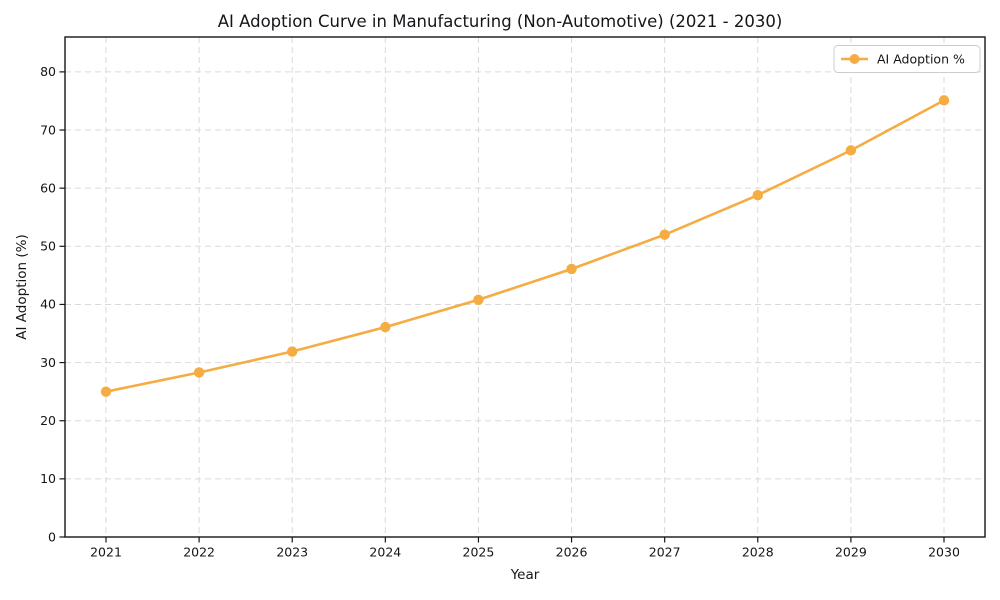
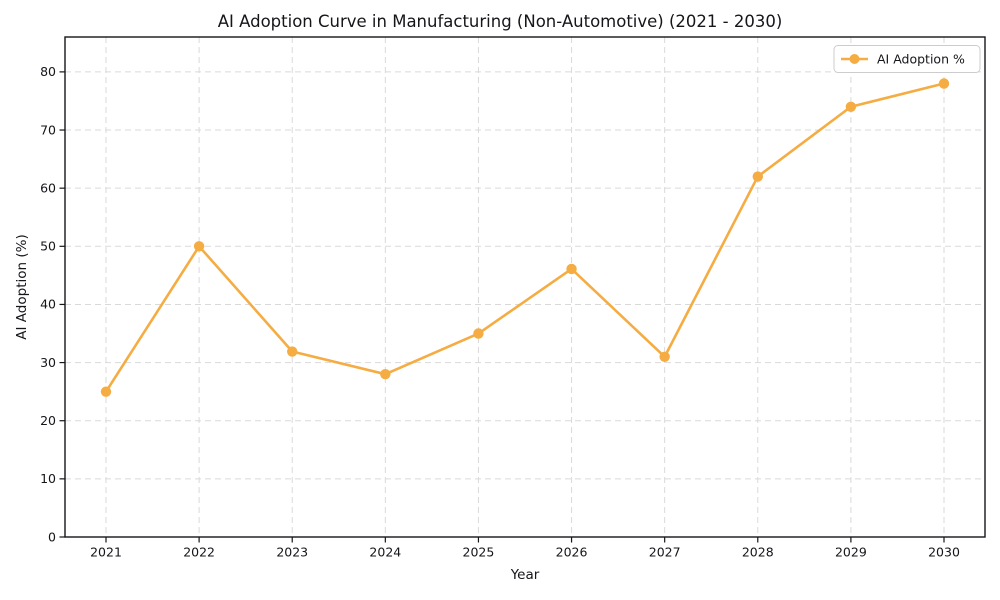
2022: 28 -> 50
2024: 36 -> 28
2025: 41 -> 35
2027: 52 -> 31
2028: 59 -> 62
2029: 66 -> 74
2030: 75 -> 78
